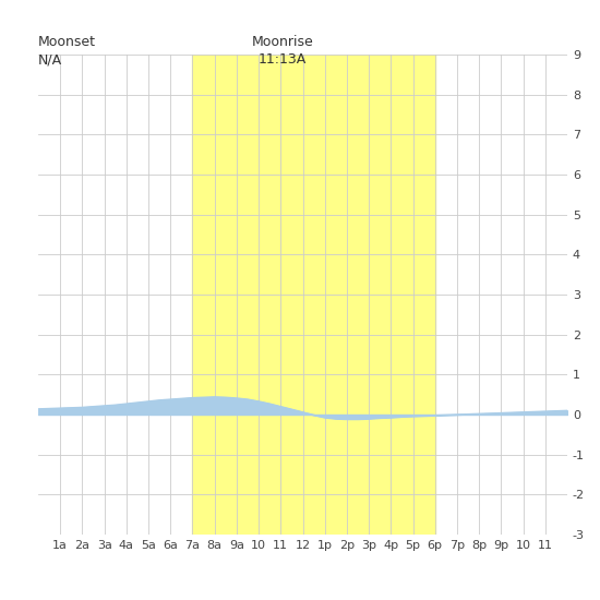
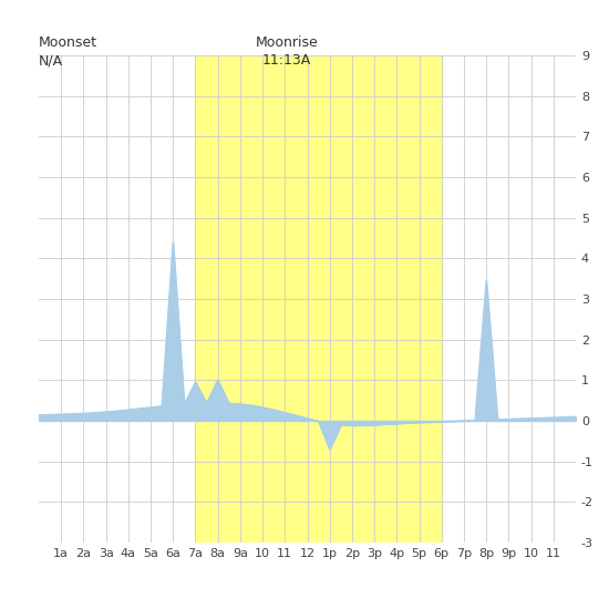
6a: 0.38 -> 4.40
7a: 0.42 -> 0.95
8a: 0.44 -> 1.00
1p: -0.07 -> -0.70
8p: 0.02 -> 3.45
